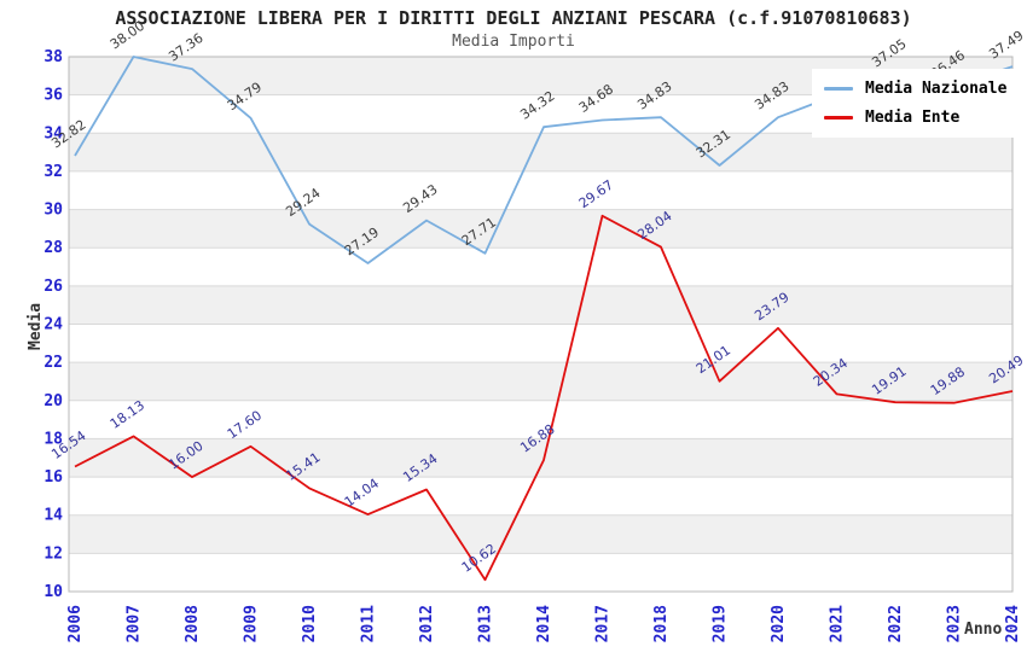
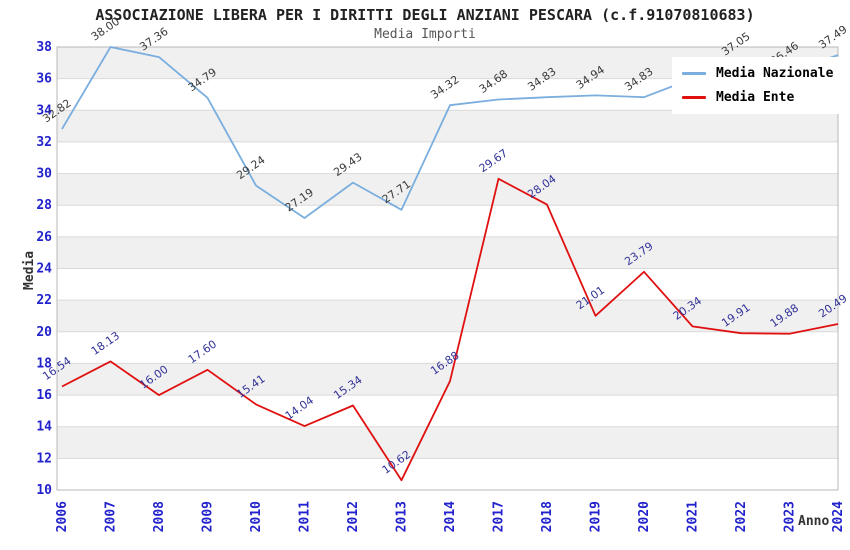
Media Nazionale/2019: 32.31 -> 34.94
